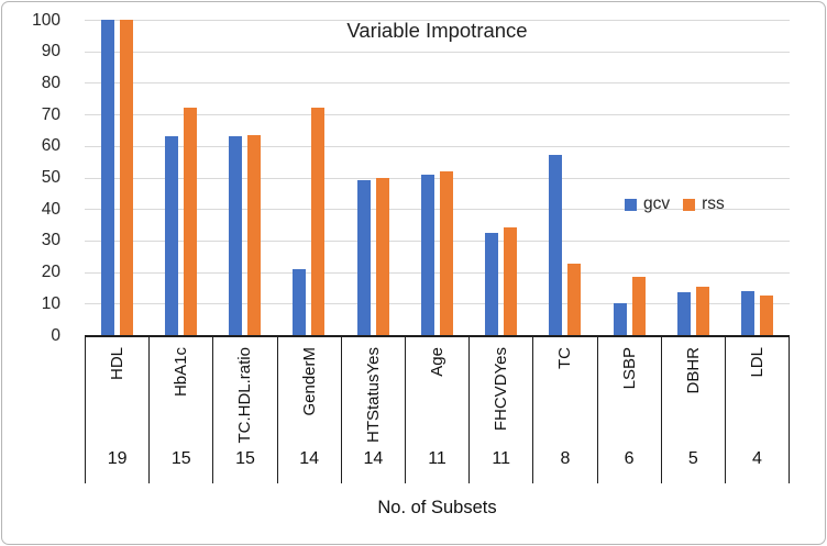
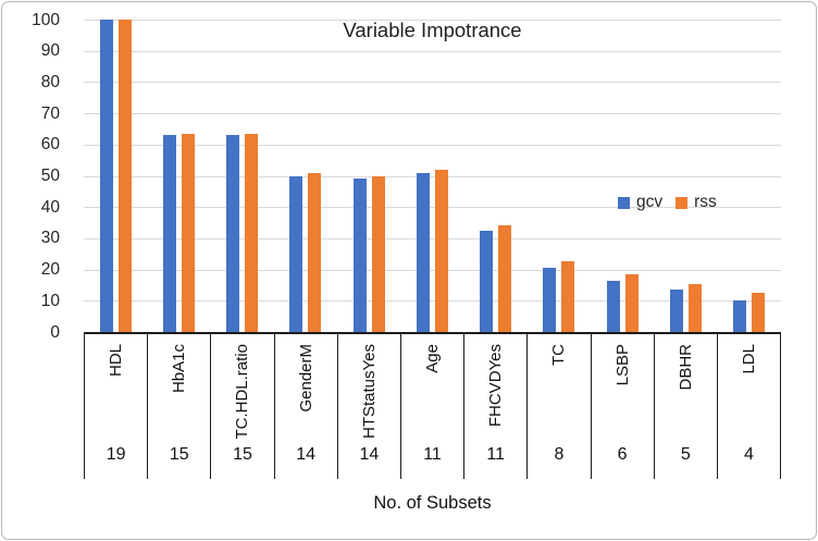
rss/HbA1c: 72 -> 64
gcv/GenderM: 21 -> 50
rss/GenderM: 72 -> 51
gcv/TC: 57 -> 20
gcv/LSBP: 10 -> 16
gcv/LDL: 14 -> 10
